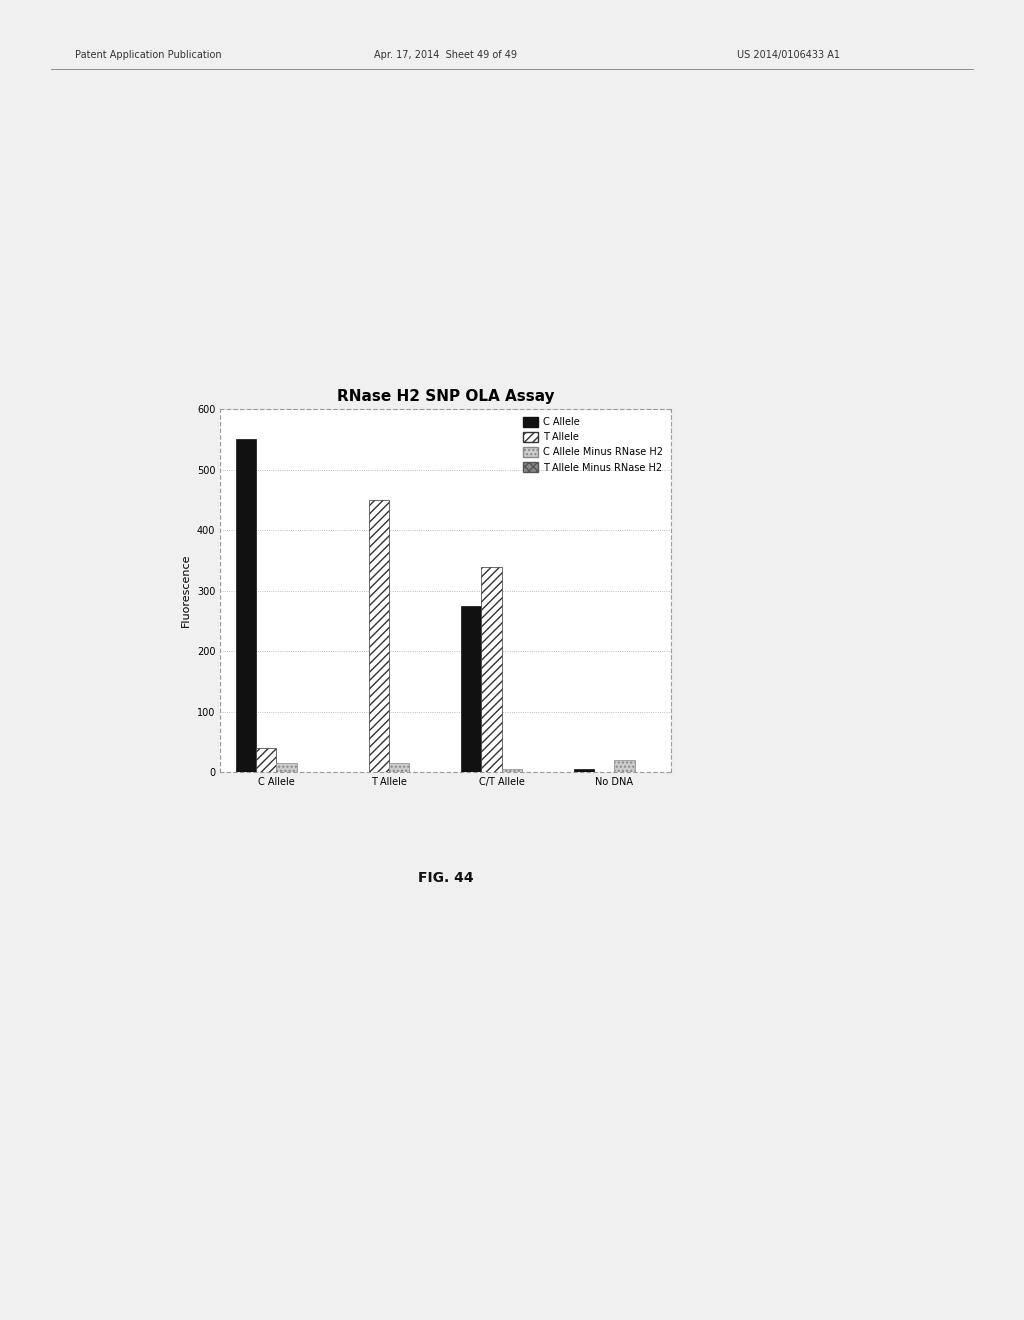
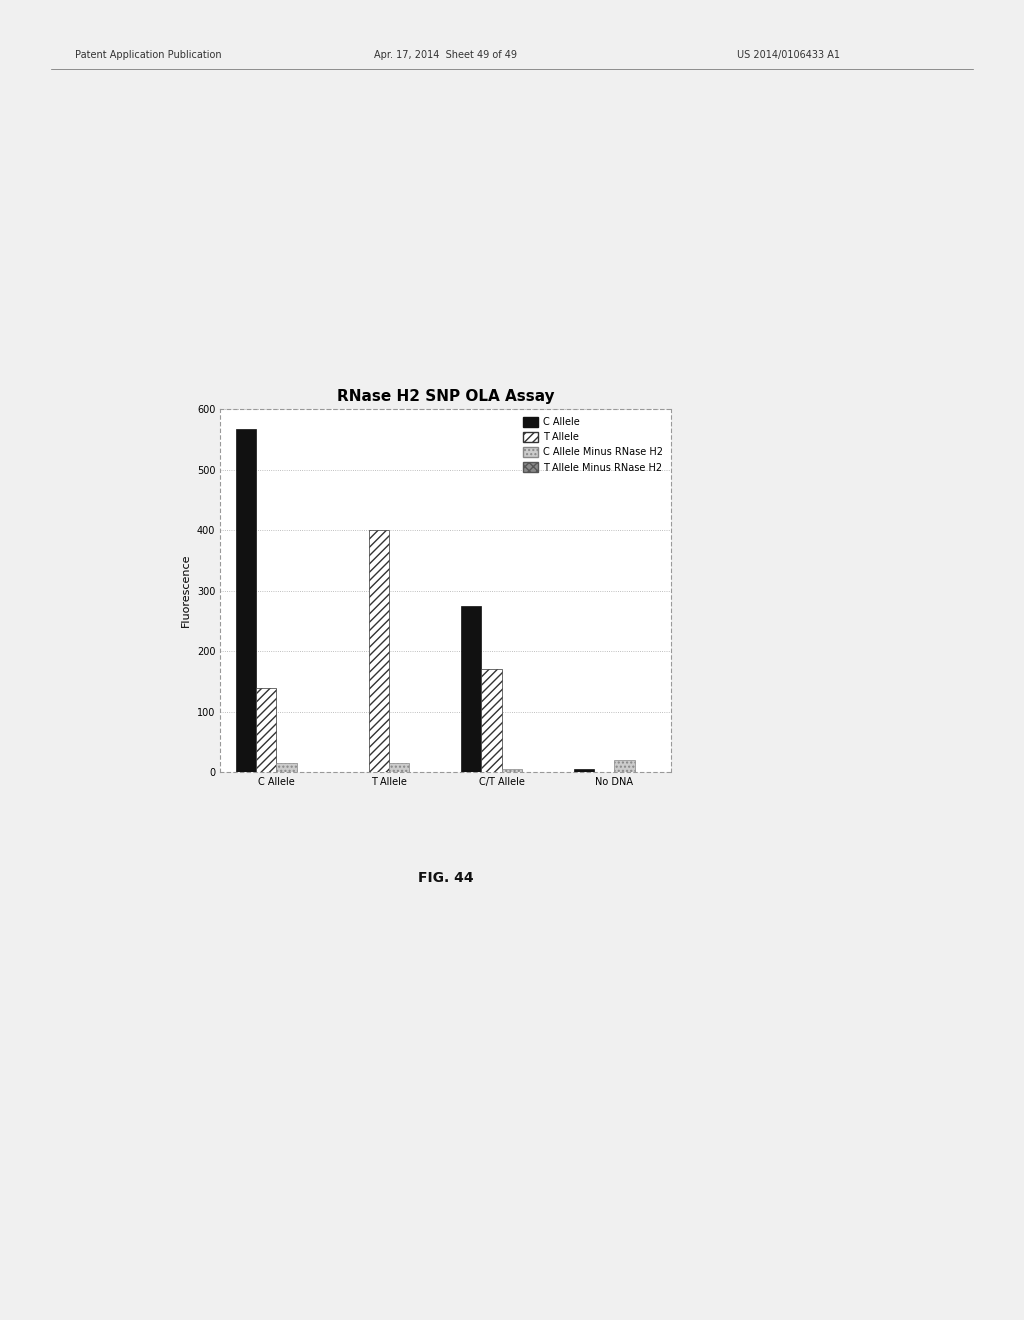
C Allele/C Allele: 550 -> 568
T Allele/C Allele: 40 -> 140
T Allele/T Allele: 450 -> 400
T Allele/C/T Allele: 340 -> 170
